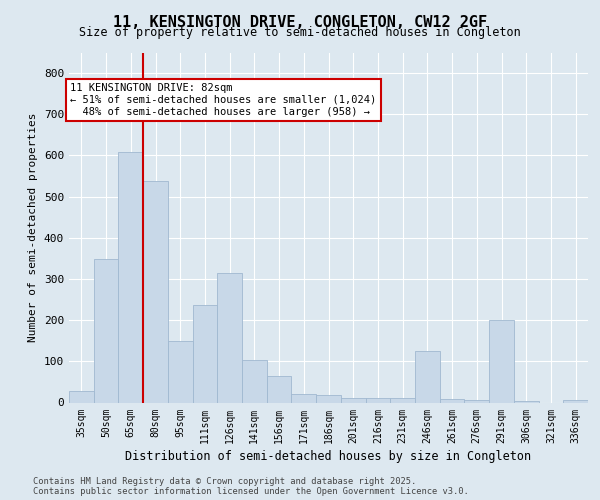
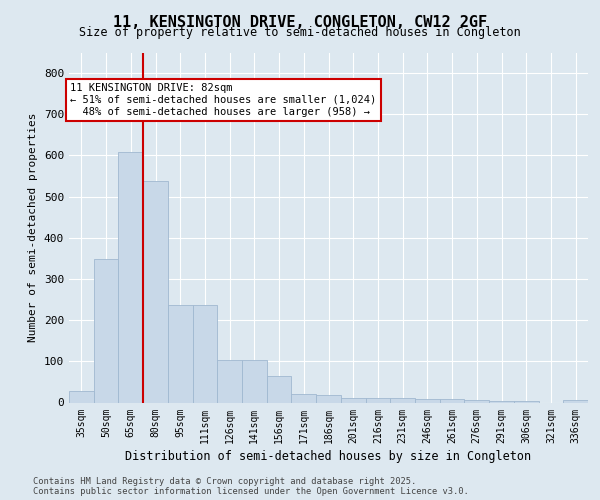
95sqm: 150 -> 237
126sqm: 315 -> 103
246sqm: 125 -> 8
291sqm: 200 -> 3
